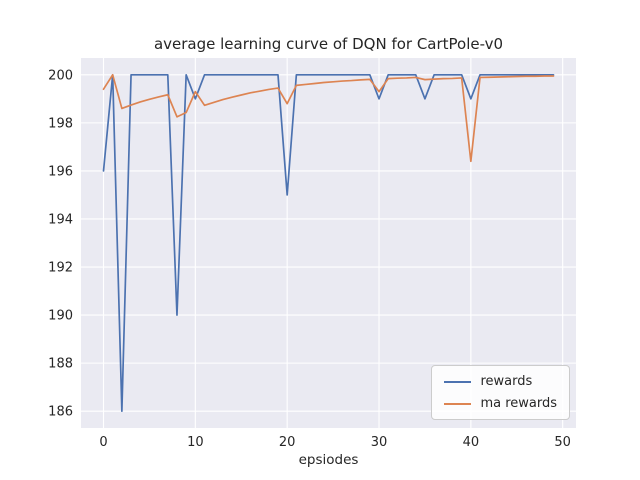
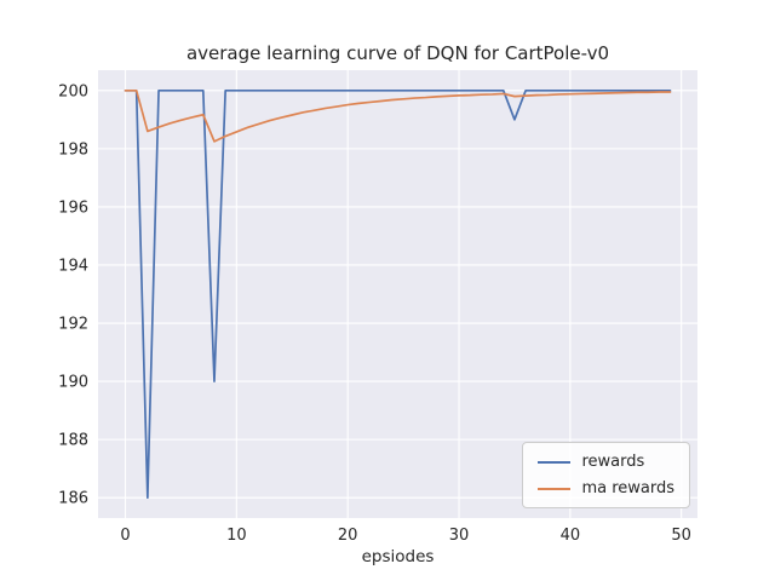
rewards/0: 196 -> 200
ma rewards/0: 199.4 -> 200.0
rewards/10: 199 -> 200
ma rewards/10: 199.3 -> 198.6
rewards/20: 195 -> 200
ma rewards/20: 198.8 -> 199.5
rewards/30: 199 -> 200
ma rewards/30: 199.3 -> 199.8
rewards/40: 199 -> 200
ma rewards/40: 196.4 -> 199.9
